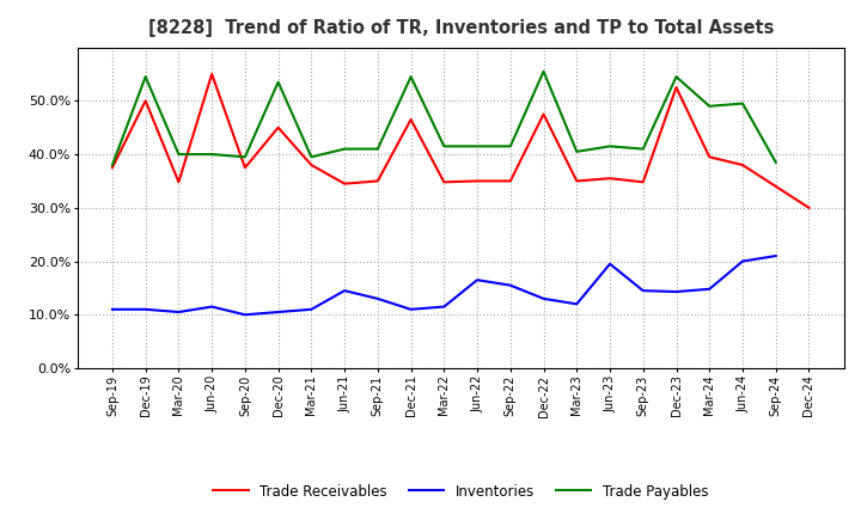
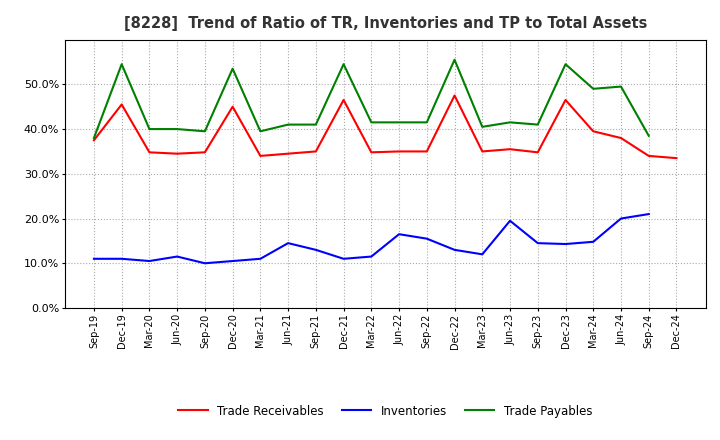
Trade Receivables/Dec-19: 50.0% -> 45.5%
Trade Receivables/Jun-20: 55.0% -> 34.5%
Trade Receivables/Sep-20: 37.5% -> 34.8%
Trade Receivables/Mar-21: 38.0% -> 34.0%
Trade Receivables/Dec-23: 52.5% -> 46.5%
Trade Receivables/Dec-24: 30.0% -> 33.5%
